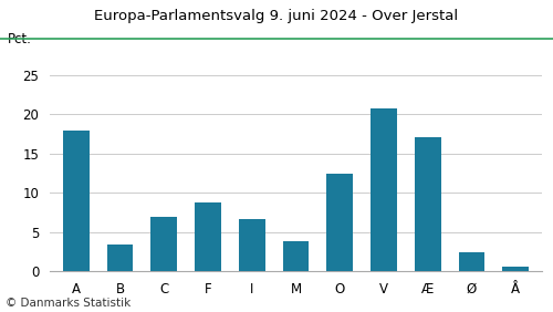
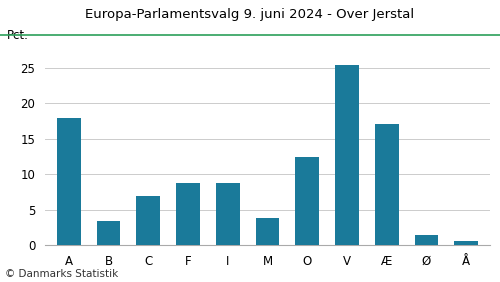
I: 6.6 -> 8.8
V: 20.7 -> 25.4
Ø: 2.4 -> 1.4
